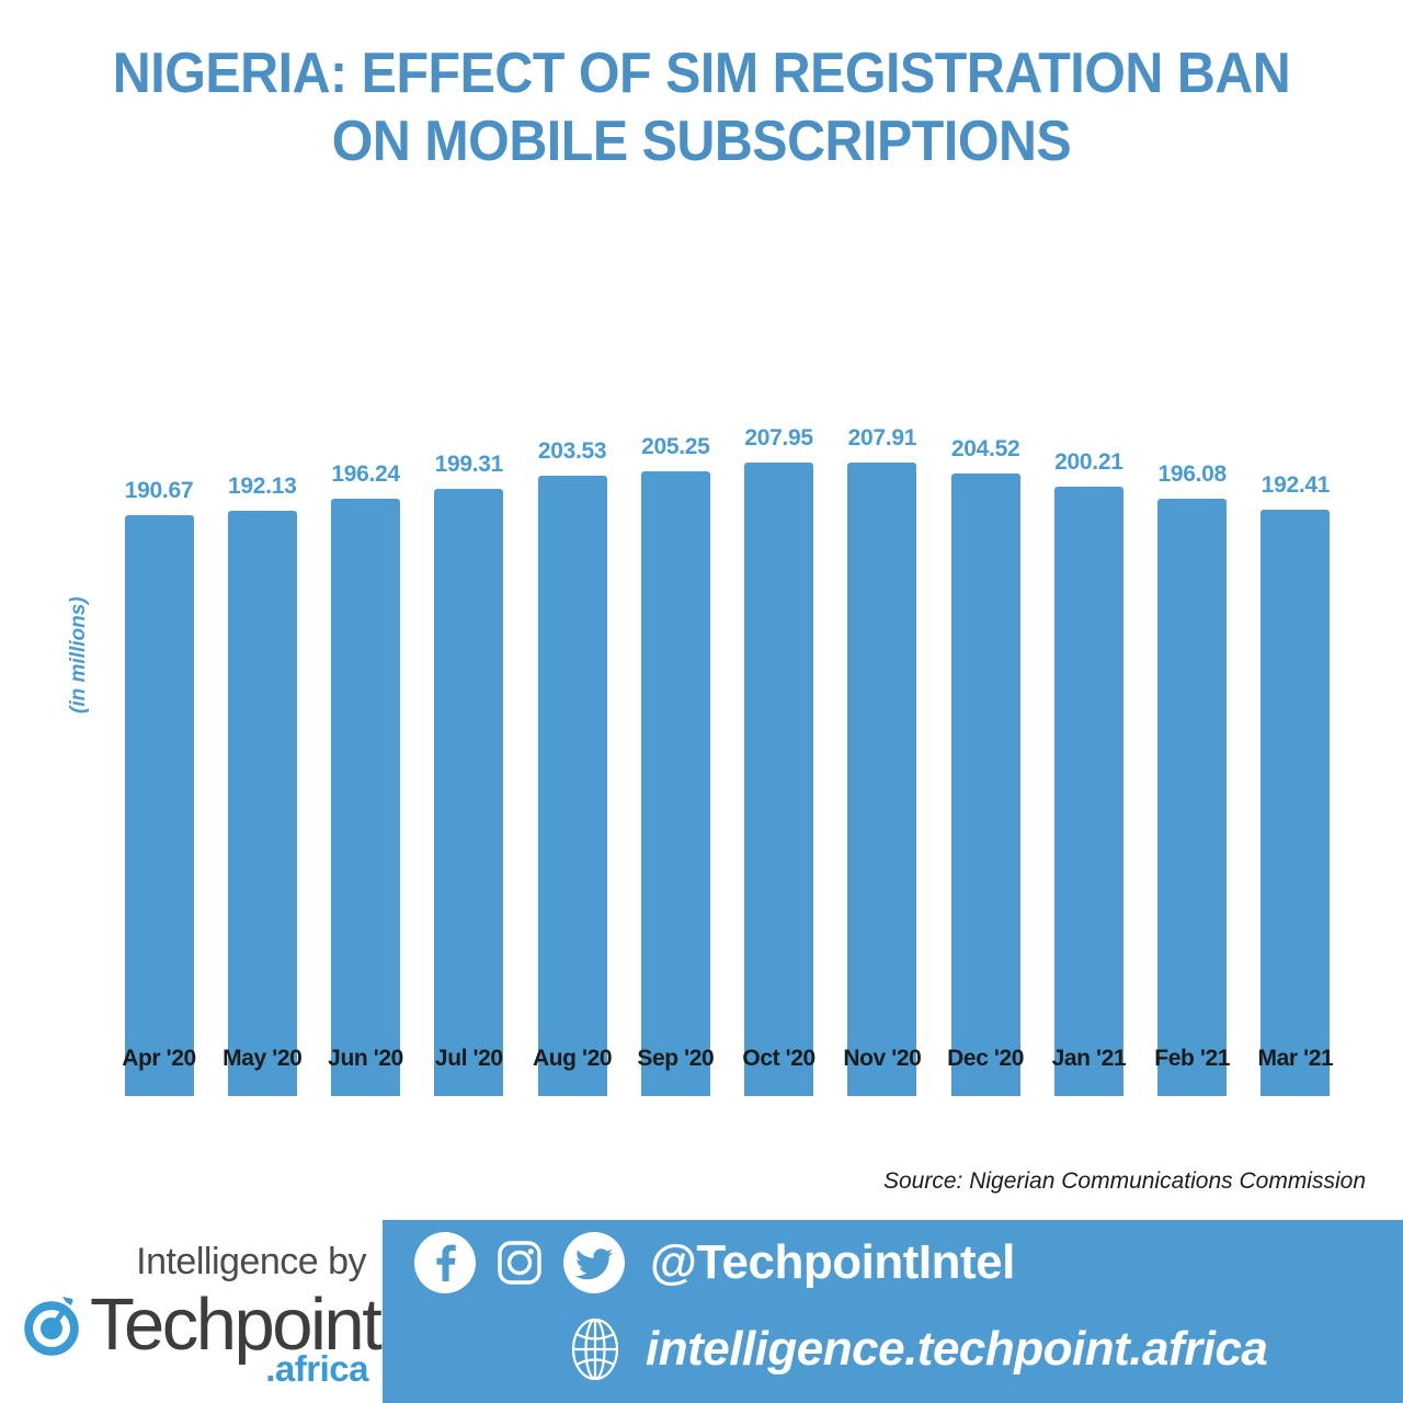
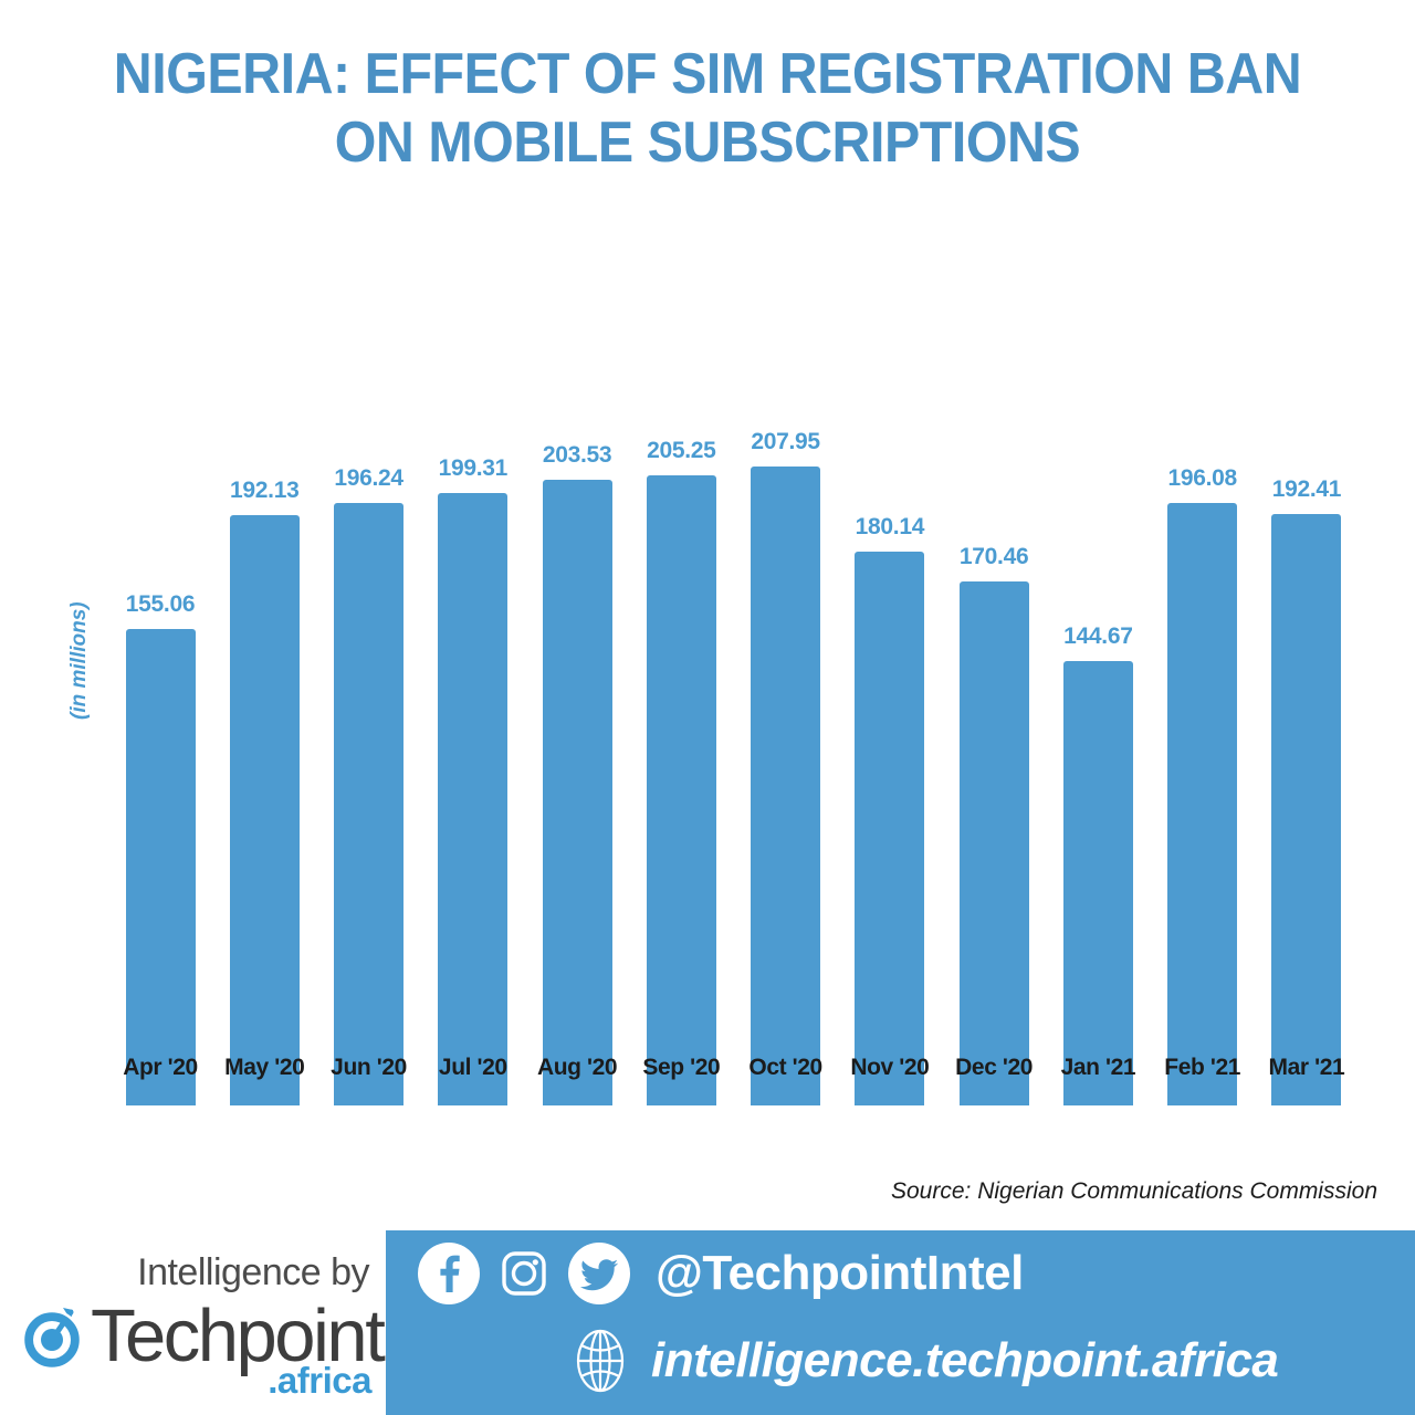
Apr '20: 190.67 -> 155.06
Nov '20: 207.91 -> 180.14
Dec '20: 204.52 -> 170.46
Jan '21: 200.21 -> 144.67
